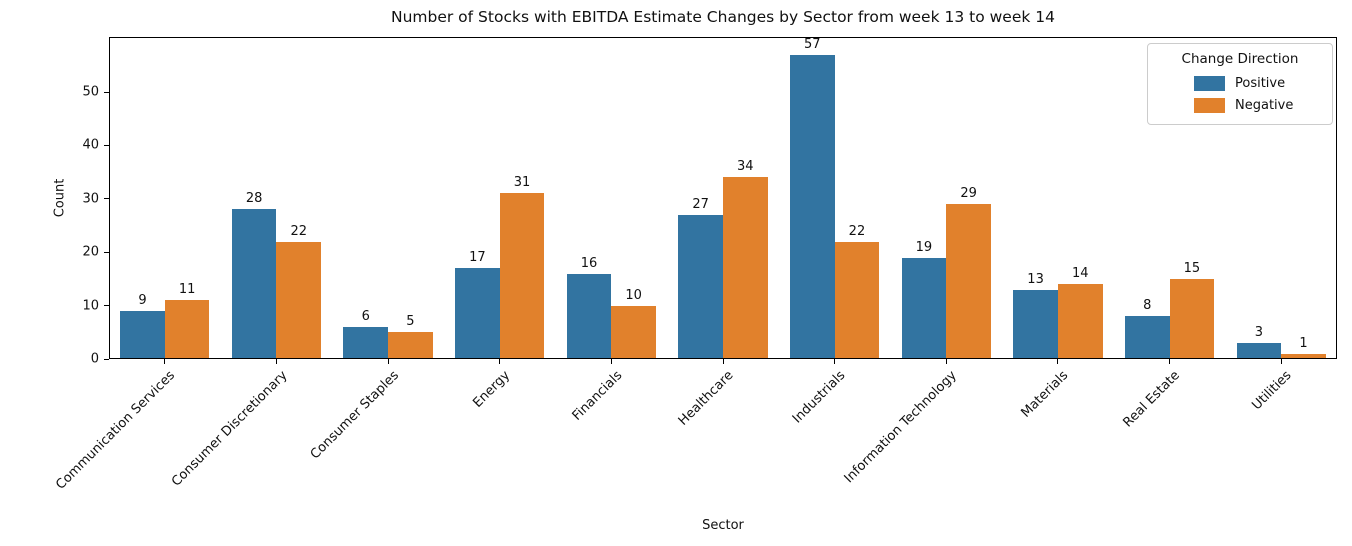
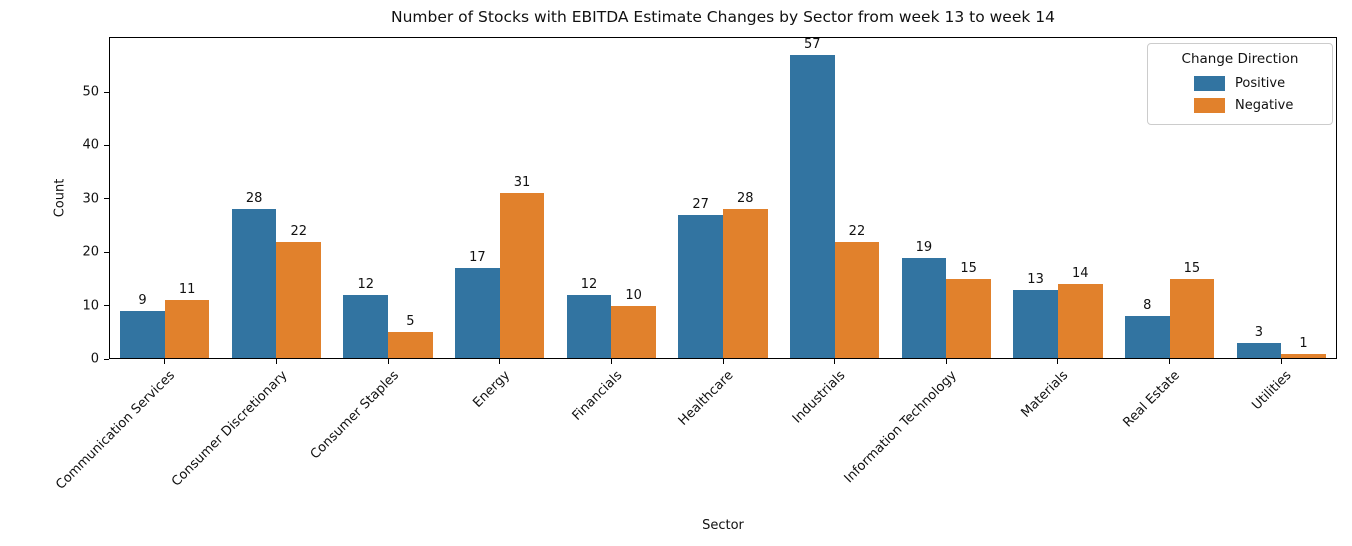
Positive/Consumer Staples: 6 -> 12
Positive/Financials: 16 -> 12
Negative/Healthcare: 34 -> 28
Negative/Information Technology: 29 -> 15
